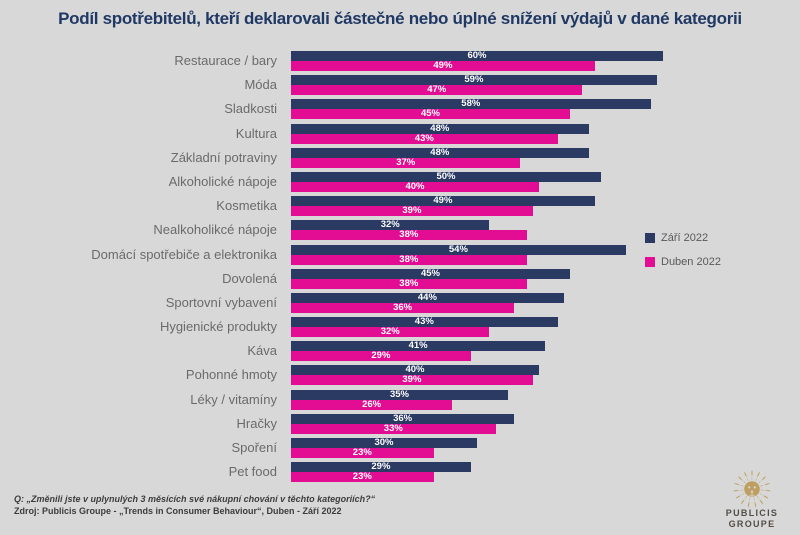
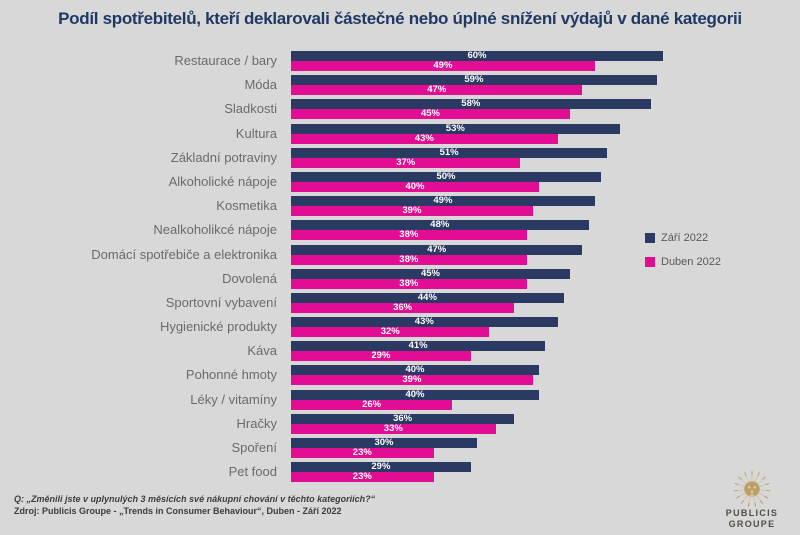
Září 2022/Kultura: 48% -> 53%
Září 2022/Základní potraviny: 48% -> 51%
Září 2022/Nealkoholikcé nápoje: 32% -> 48%
Září 2022/Domácí spotřebiče a elektronika: 54% -> 47%
Září 2022/Léky / vitamíny: 35% -> 40%
